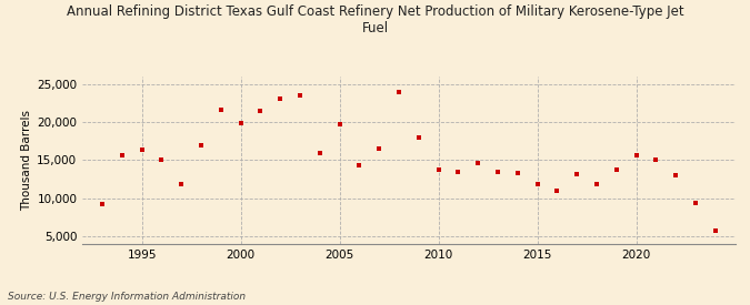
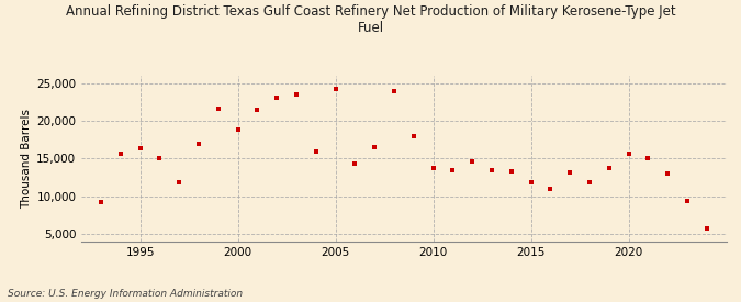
2000: 19,900 -> 18,800
2005: 19,700 -> 24,200
